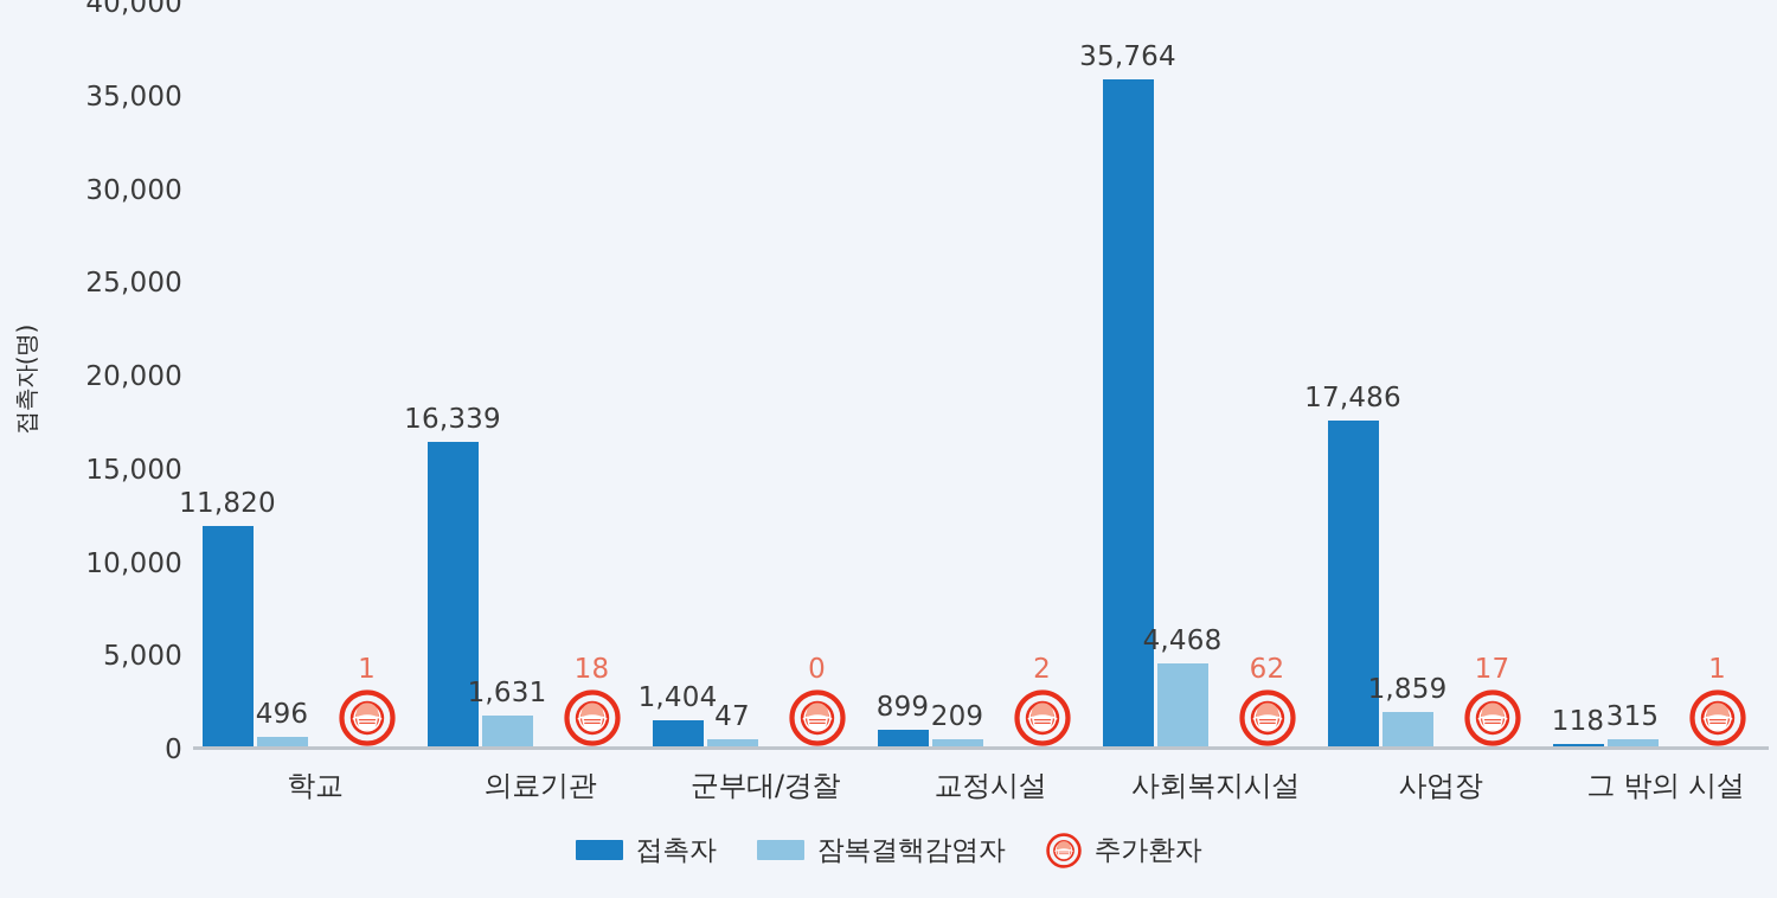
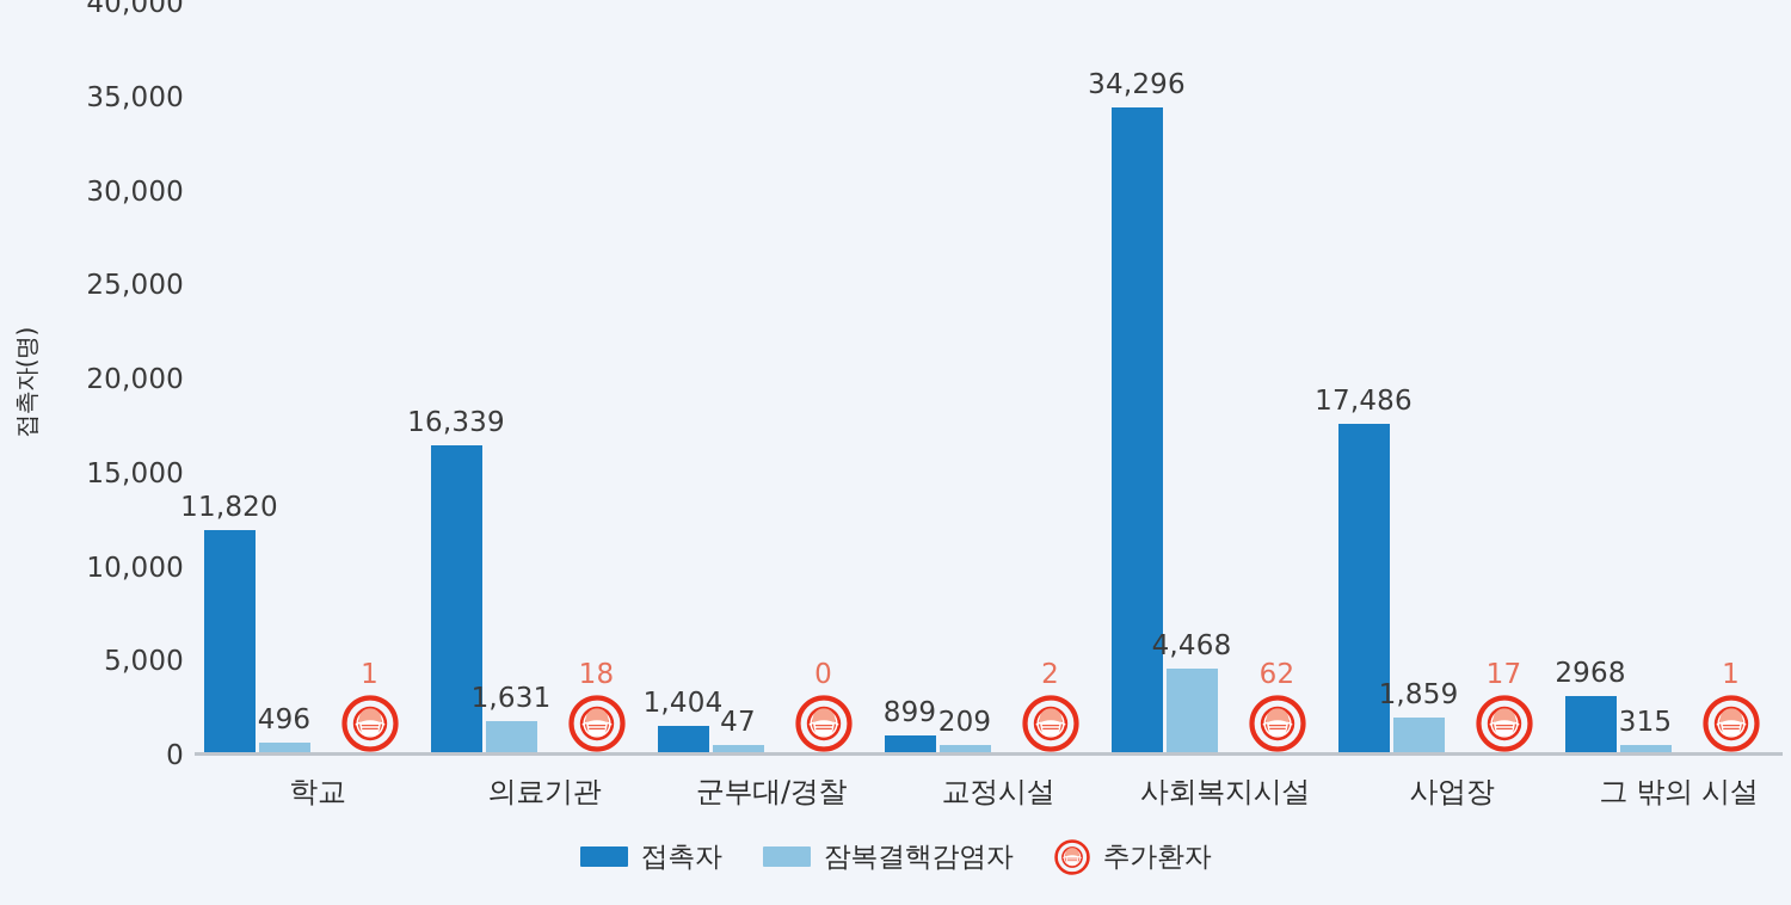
접촉자/사회복지시설: 35,764 -> 34,296
접촉자/그 밖의 시설: 118 -> 2968
